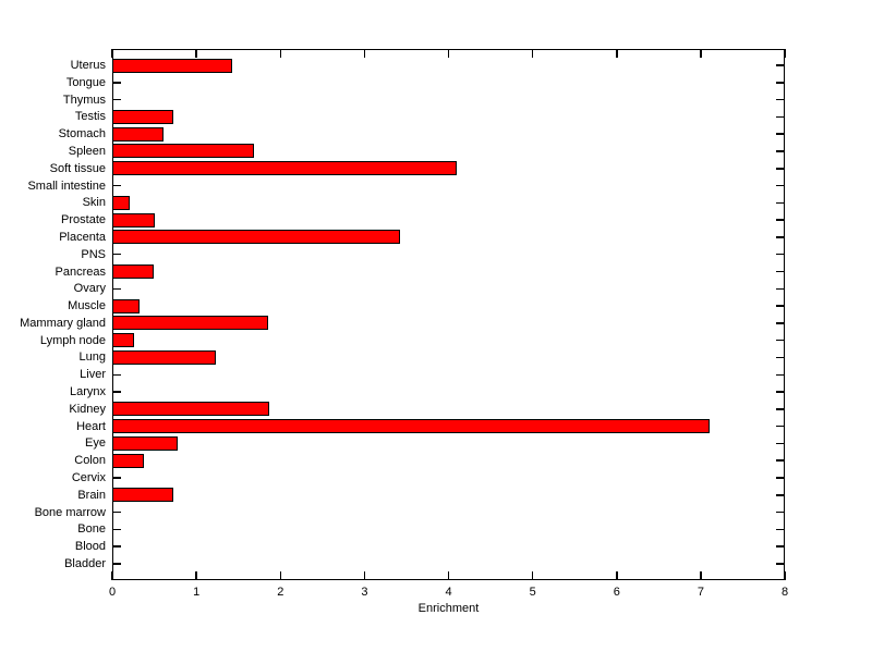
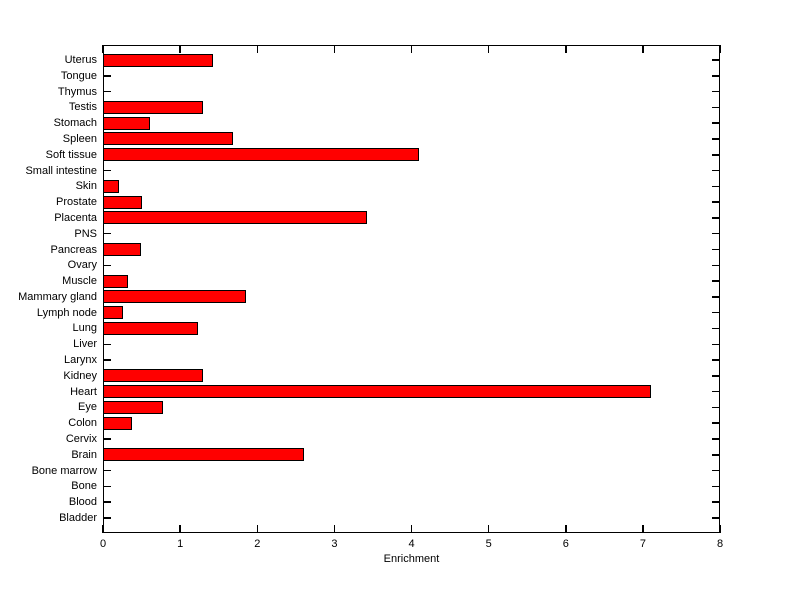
Testis: 0.7 -> 1.3
Kidney: 1.9 -> 1.3
Brain: 0.7 -> 2.6
